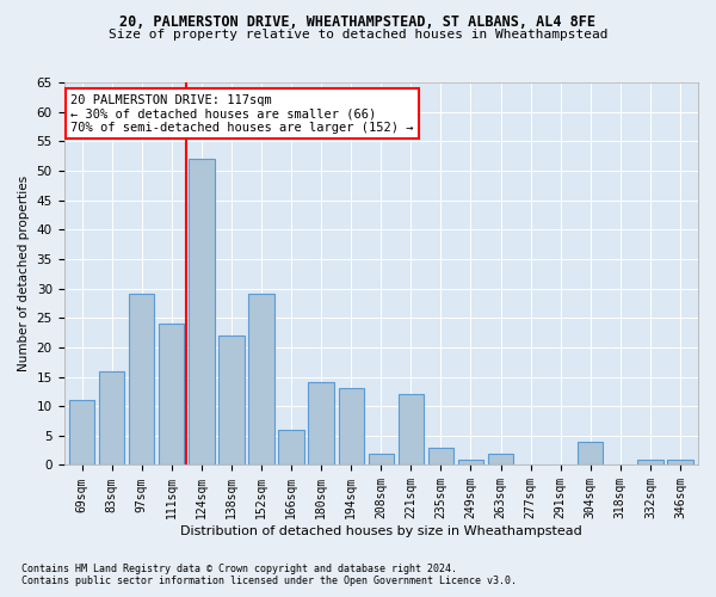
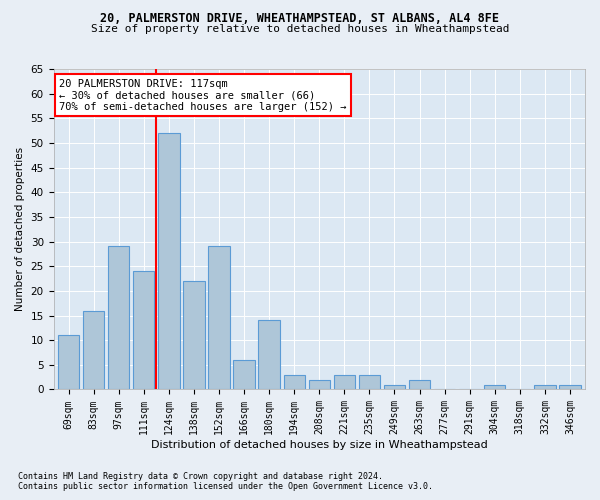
194sqm: 13 -> 3
221sqm: 12 -> 3
304sqm: 4 -> 1
